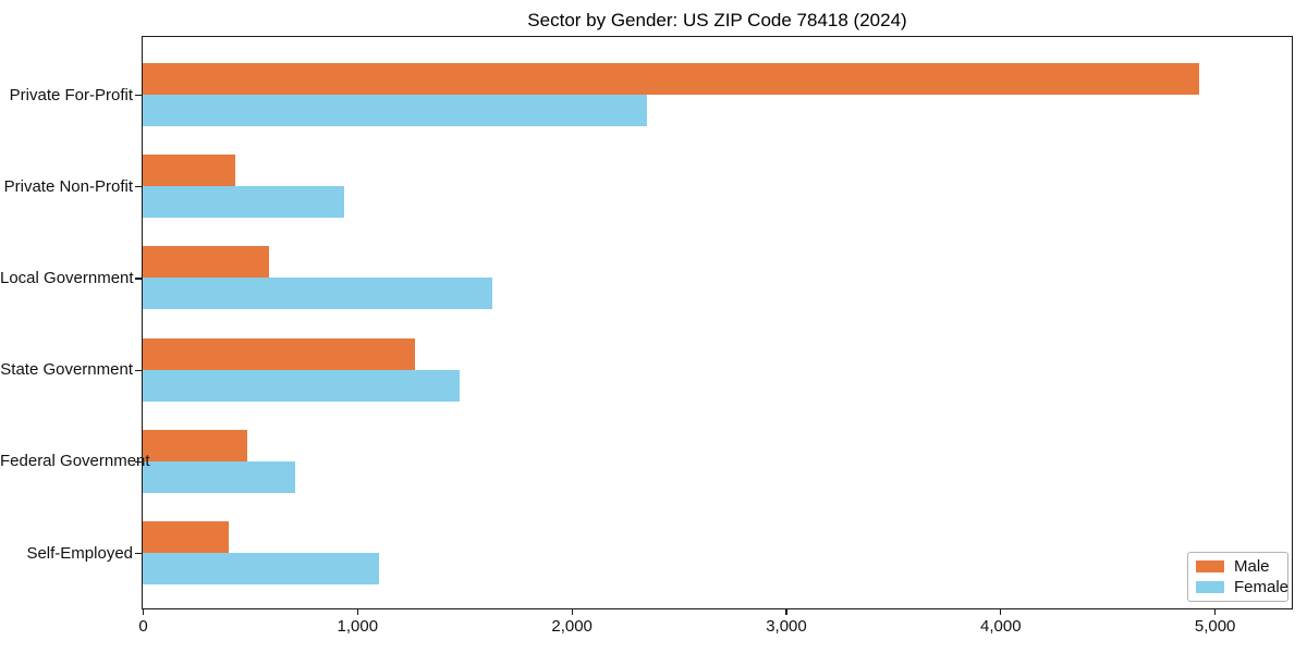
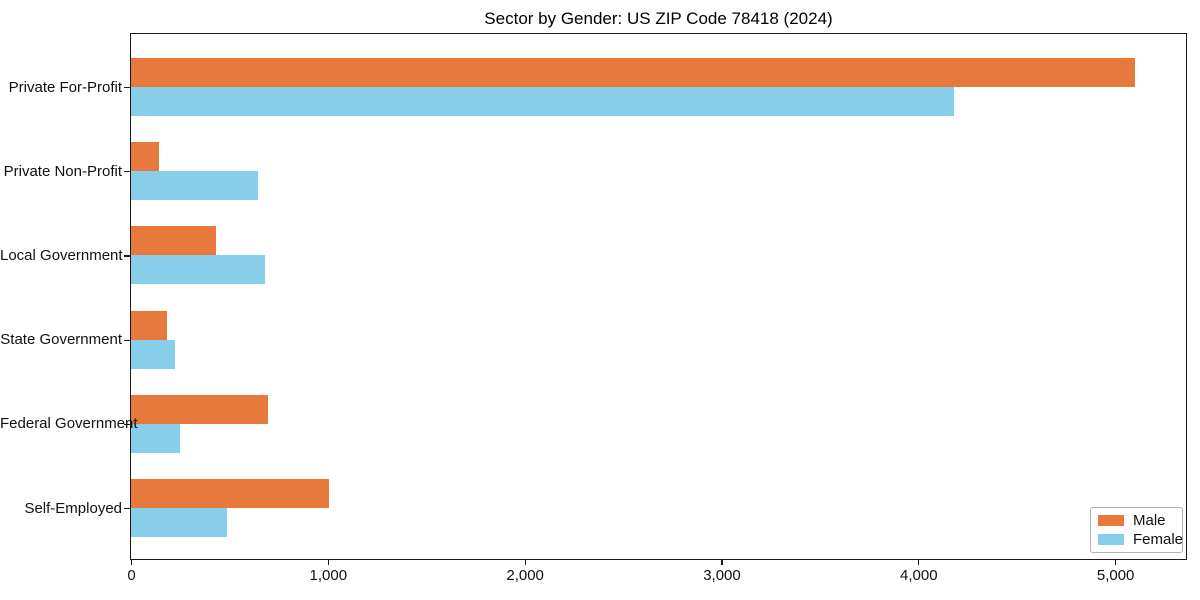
Male/Private For-Profit: 4930 -> 5100
Female/Private For-Profit: 2350 -> 4180
Male/Private Non-Profit: 430 -> 140
Female/Private Non-Profit: 940 -> 640
Male/Local Government: 590 -> 430
Female/Local Government: 1630 -> 680
Male/State Government: 1270 -> 180
Female/State Government: 1480 -> 220
Male/Federal Government: 490 -> 700
Female/Federal Government: 710 -> 250
Male/Self-Employed: 400 -> 1000
Female/Self-Employed: 1100 -> 490
